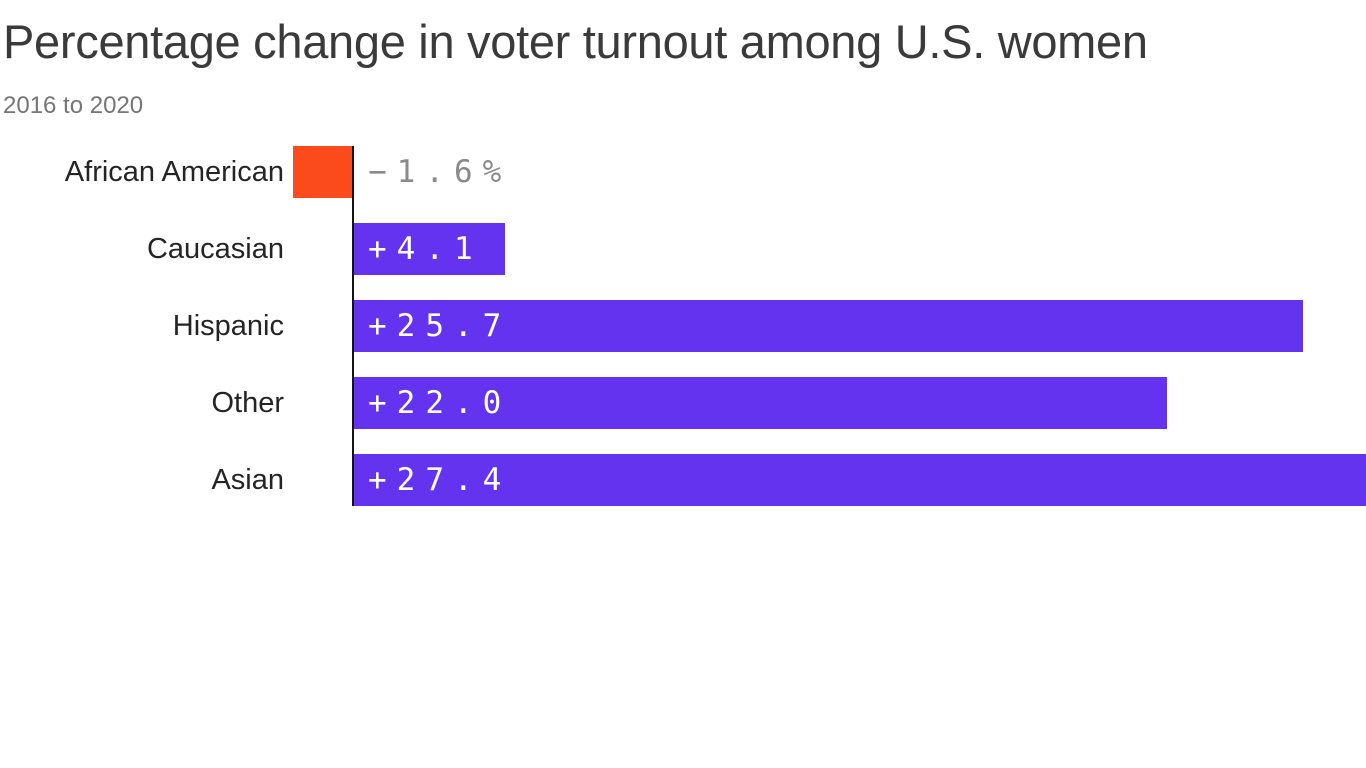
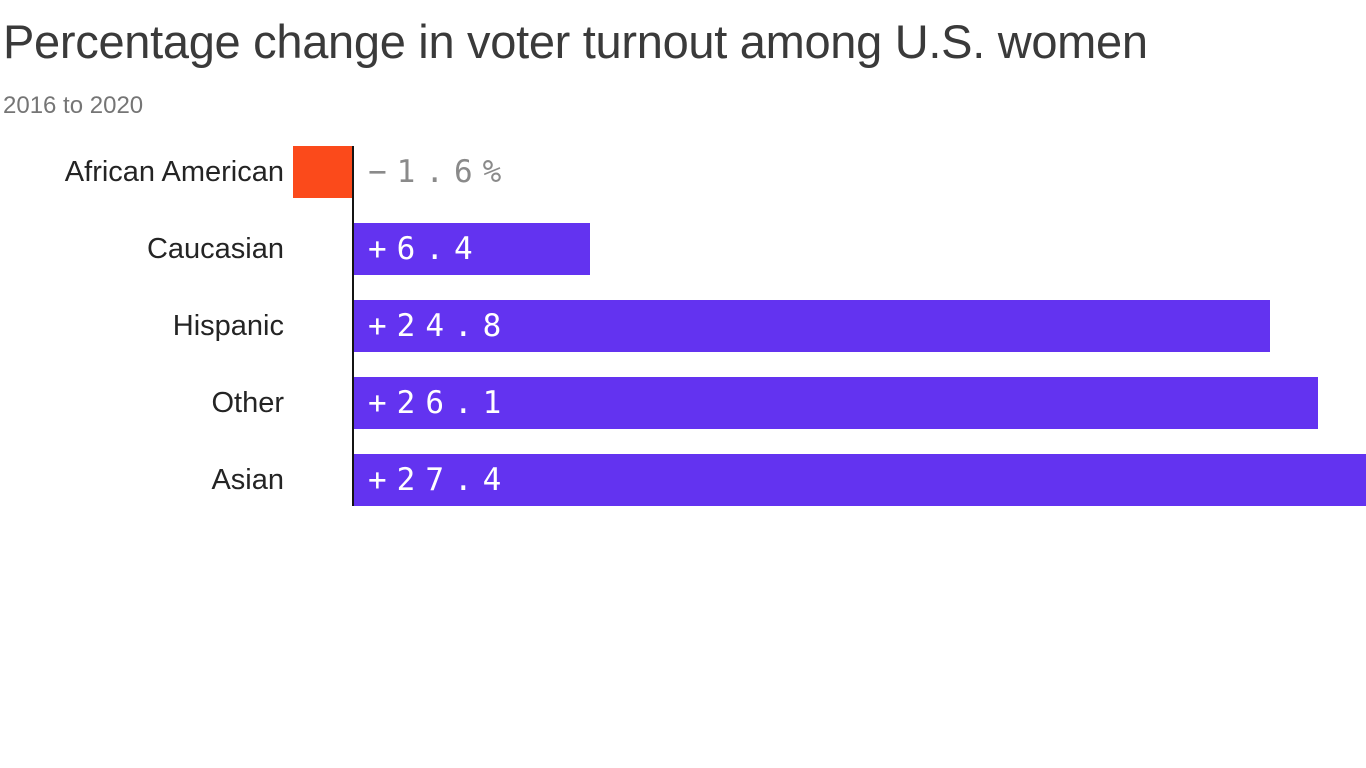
Caucasian: +4.1 -> +6.4
Hispanic: +25.7 -> +24.8
Other: +22.0 -> +26.1
